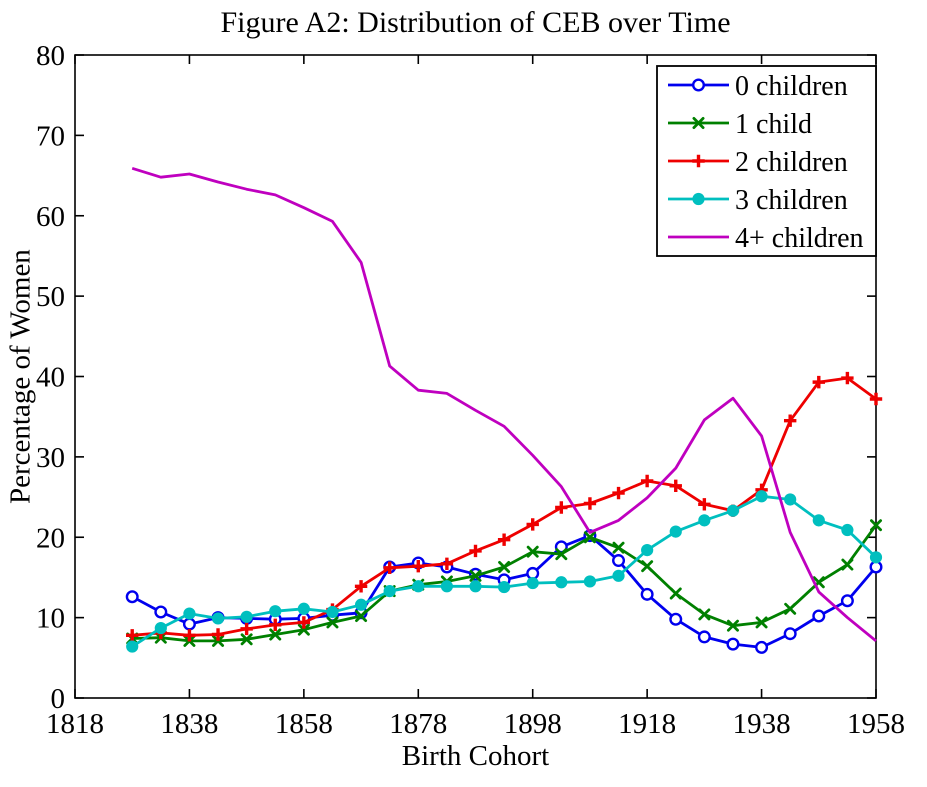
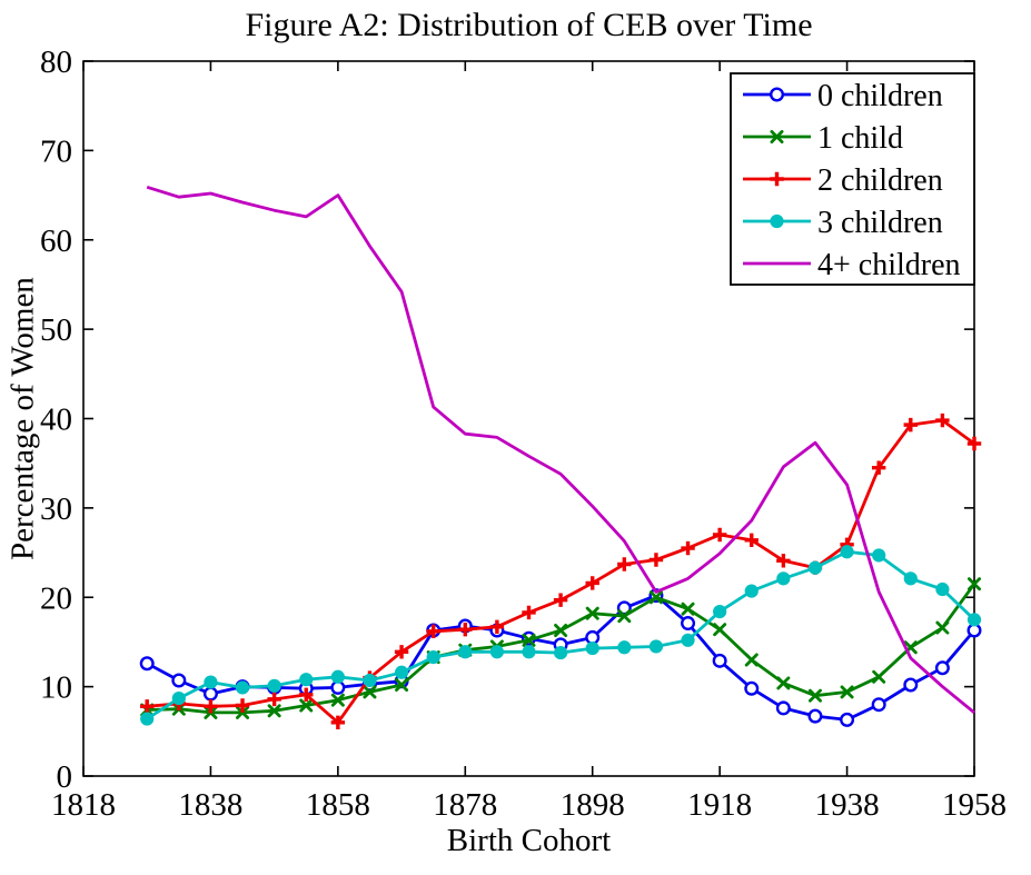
2 children/1858: 9 -> 6
4+ children/1858: 61 -> 65
